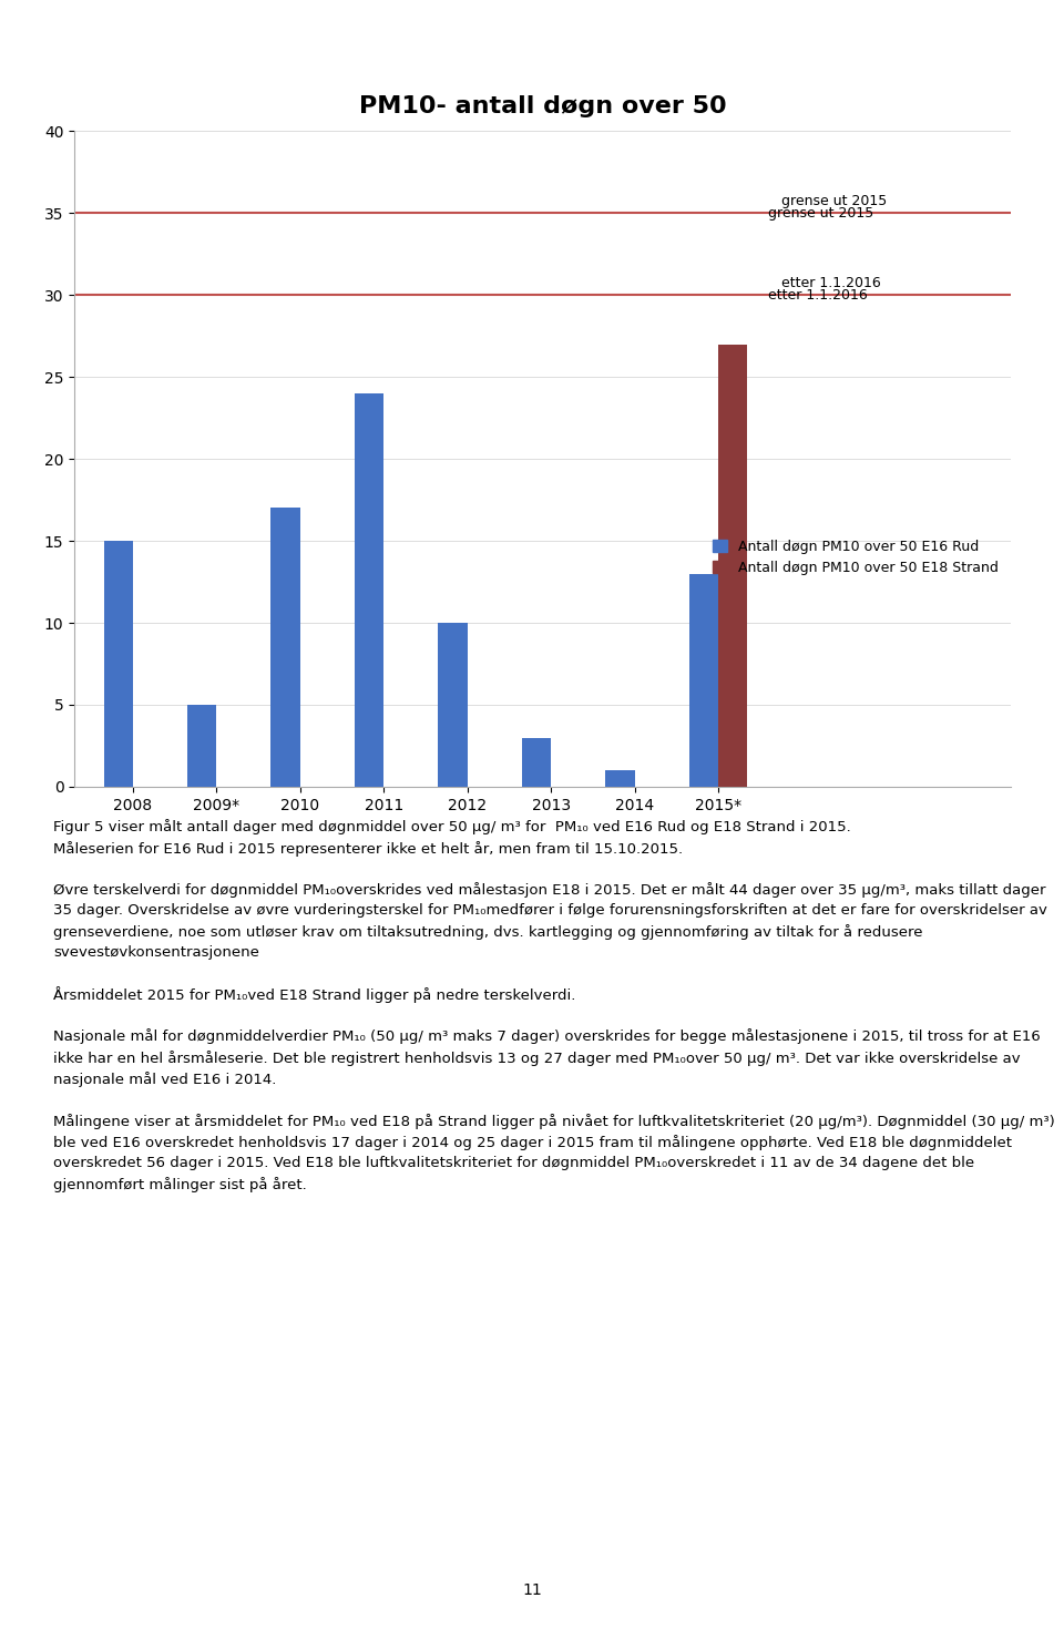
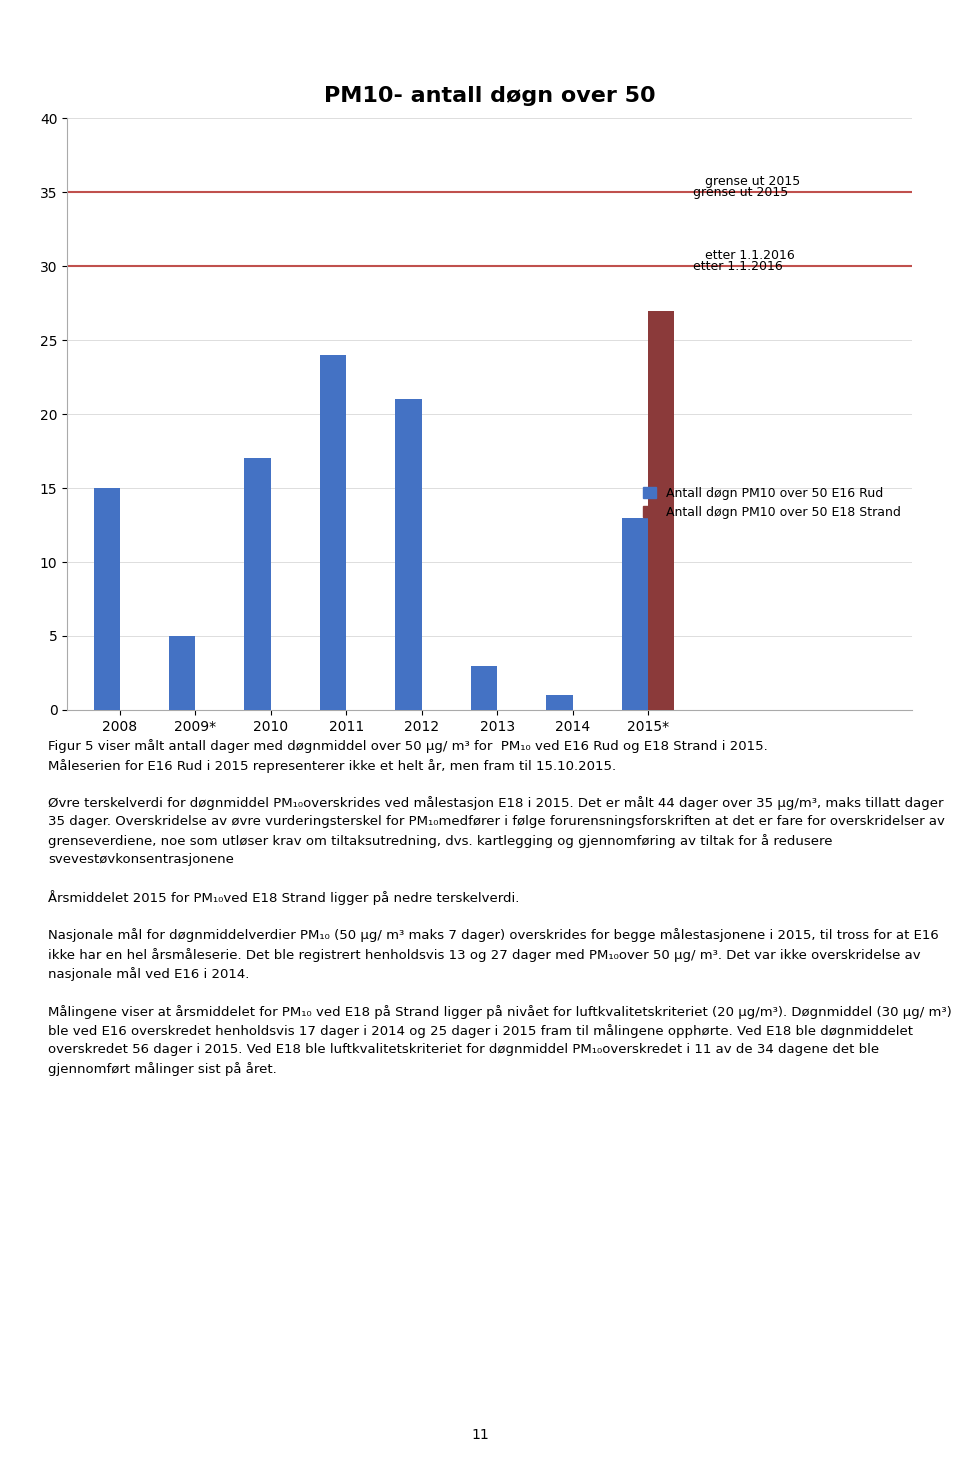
Antall døgn PM10 over 50 E16 Rud/2012: 10 -> 21
